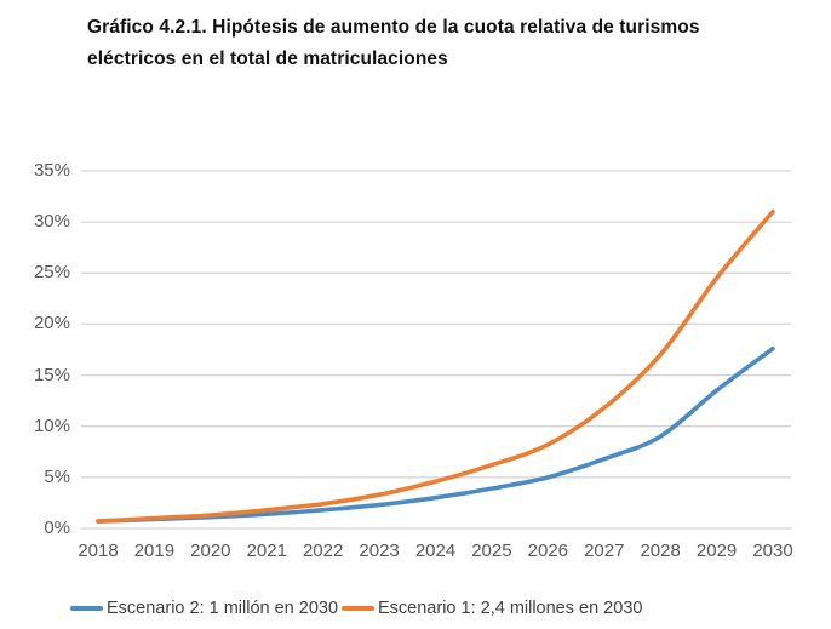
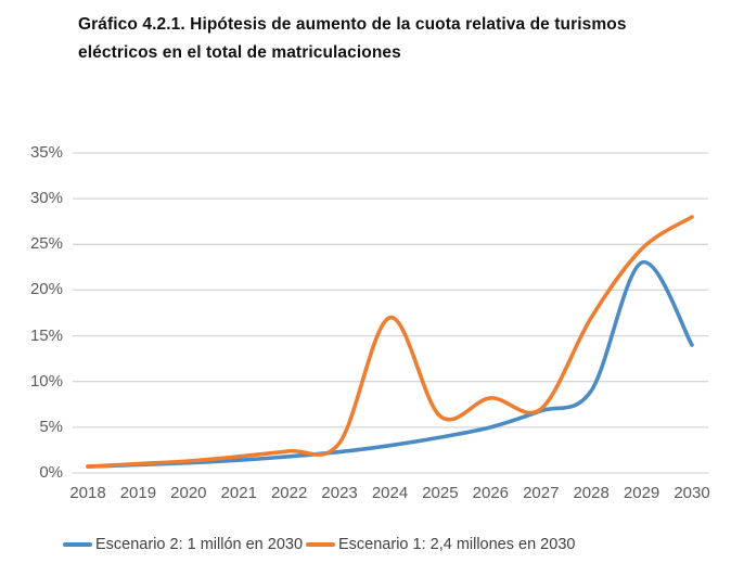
Escenario 1: 2,4 millones en 2030/2024: 5% -> 17%
Escenario 1: 2,4 millones en 2030/2027: 12% -> 7%
Escenario 2: 1 millón en 2030/2029: 14% -> 23%
Escenario 2: 1 millón en 2030/2030: 18% -> 14%
Escenario 1: 2,4 millones en 2030/2030: 31% -> 28%
